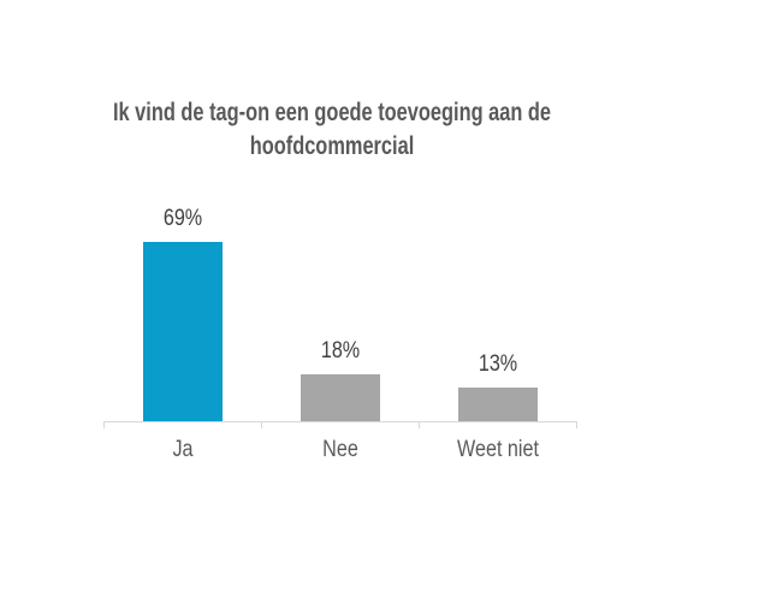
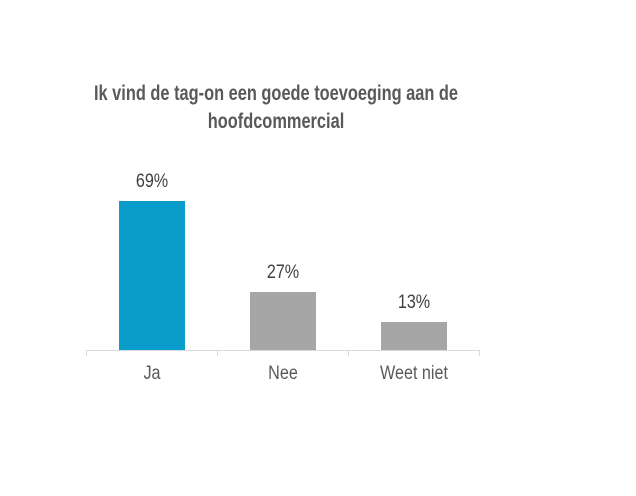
Nee: 18% -> 27%
